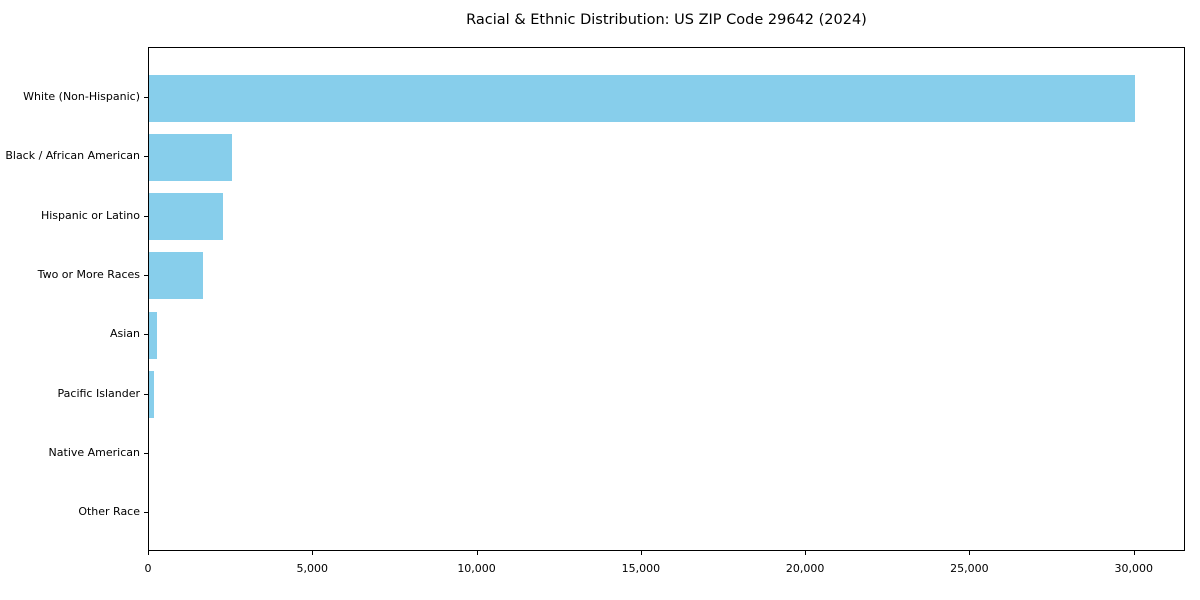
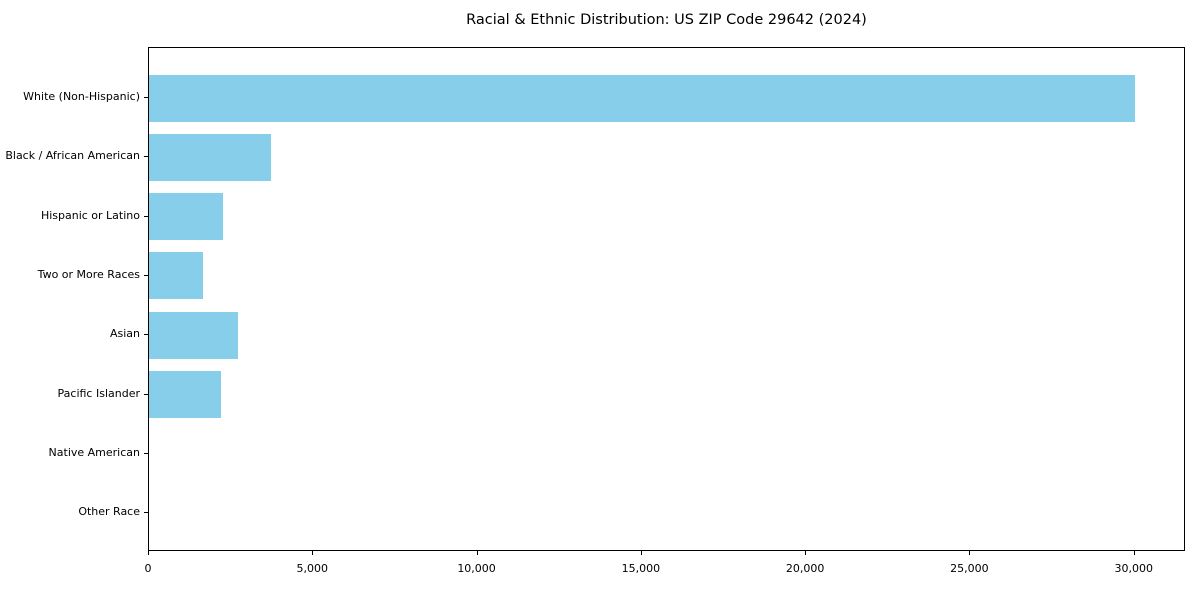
Black / African American: 2500 -> 3700
Asian: 200 -> 2700
Pacific Islander: 100 -> 2200
